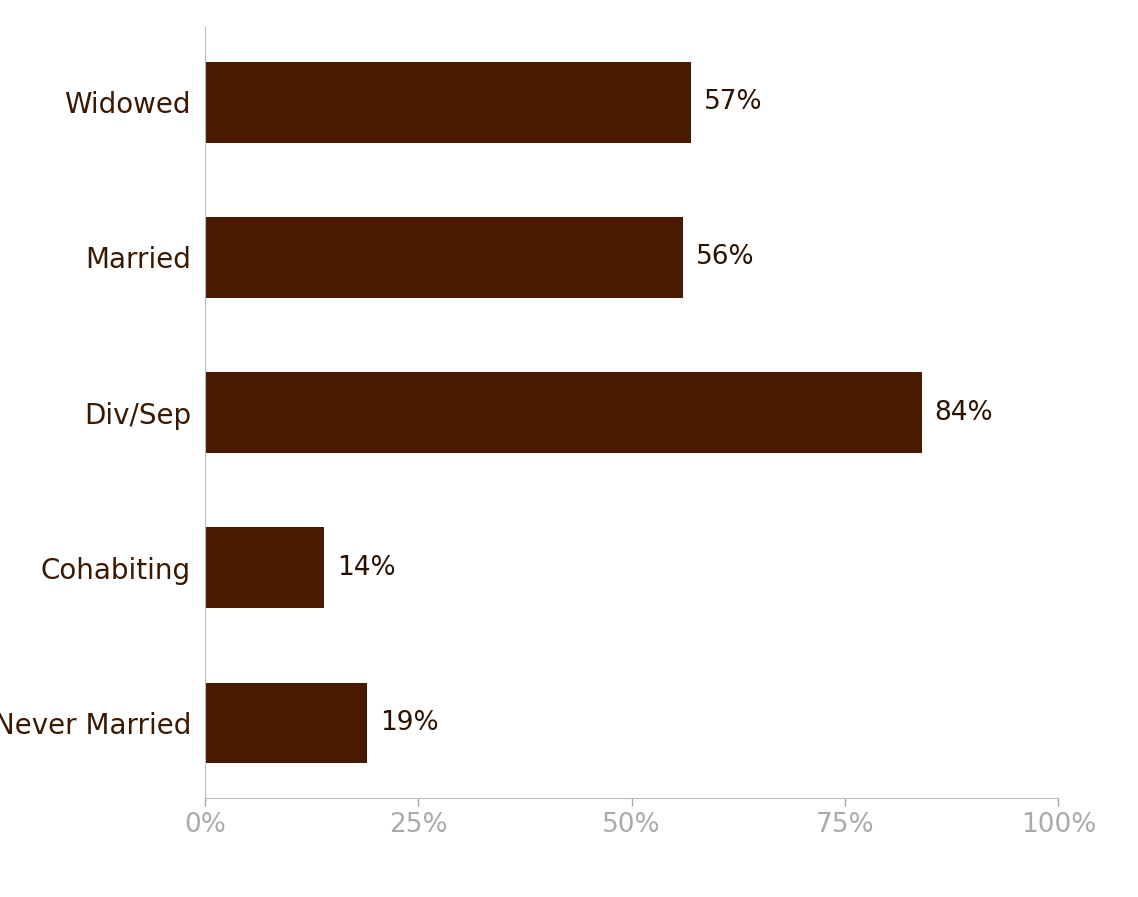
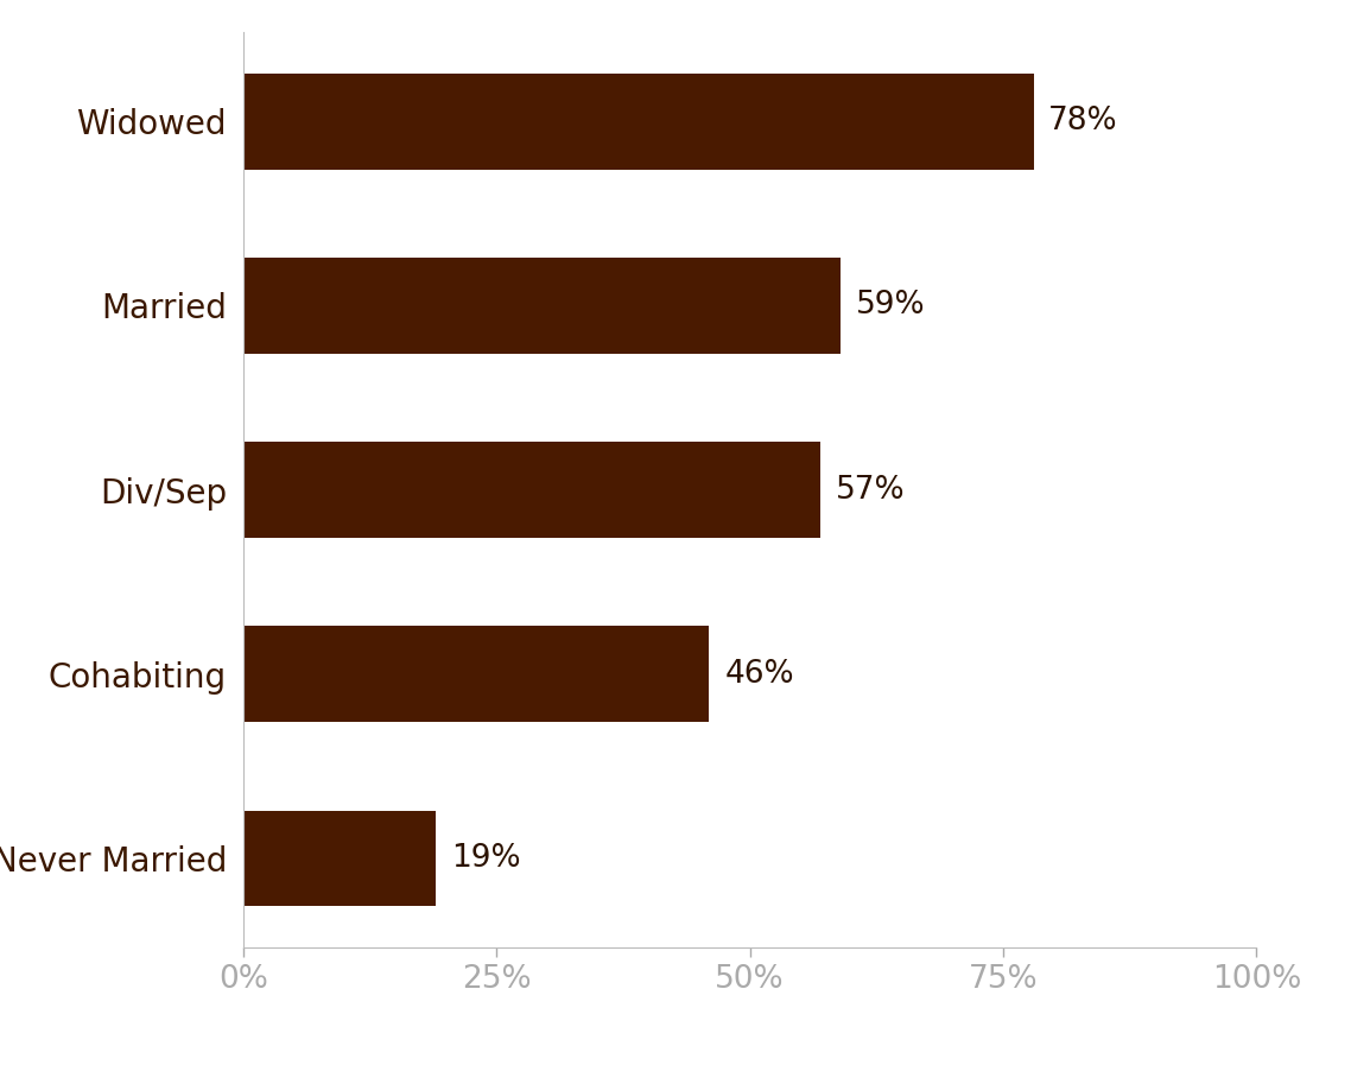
Widowed: 57% -> 78%
Married: 56% -> 59%
Div/Sep: 84% -> 57%
Cohabiting: 14% -> 46%
